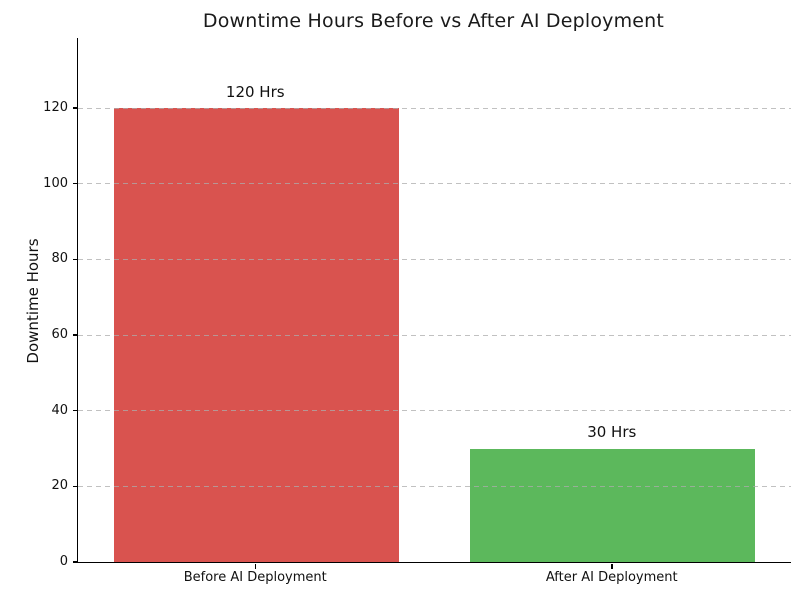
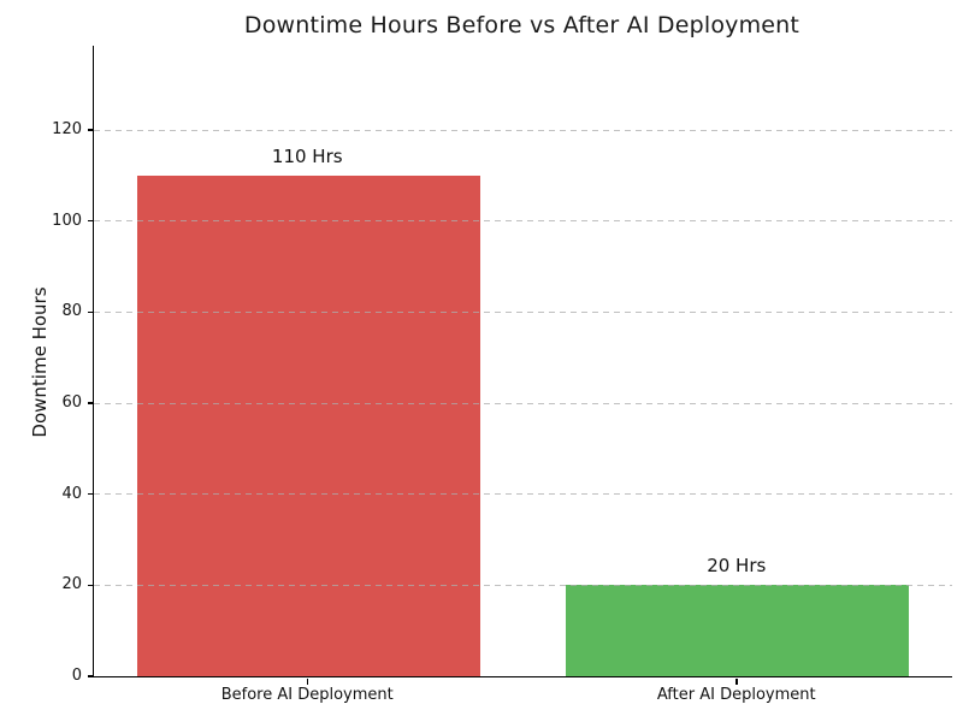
Before AI Deployment: 120 -> 110
After AI Deployment: 30 -> 20
